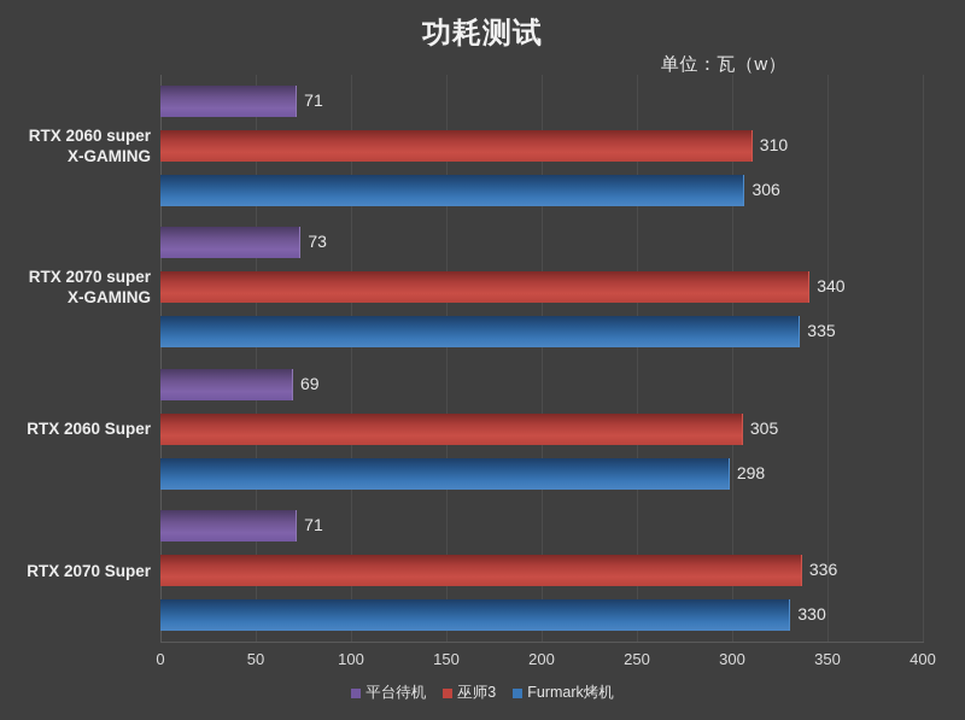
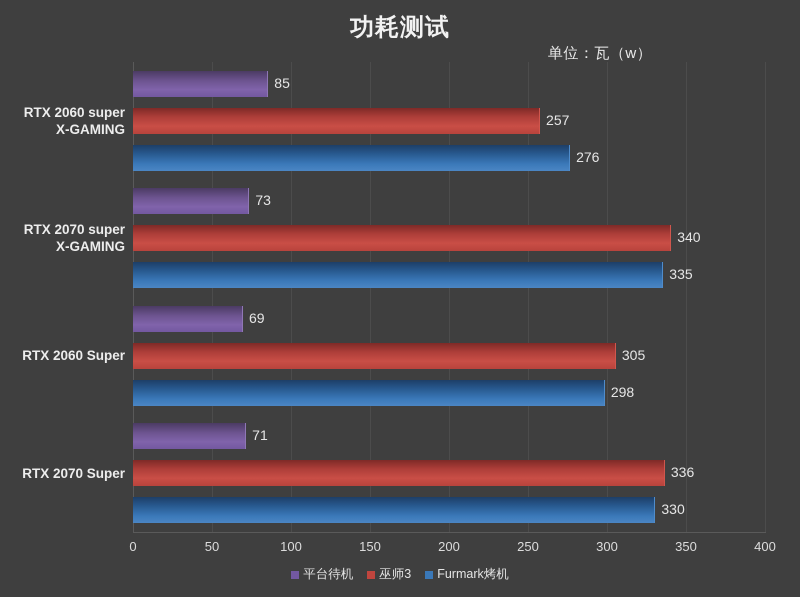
平台待机/RTX 2060 super X-GAMING: 71 -> 85
巫师3/RTX 2060 super X-GAMING: 310 -> 257
Furmark烤机/RTX 2060 super X-GAMING: 306 -> 276
